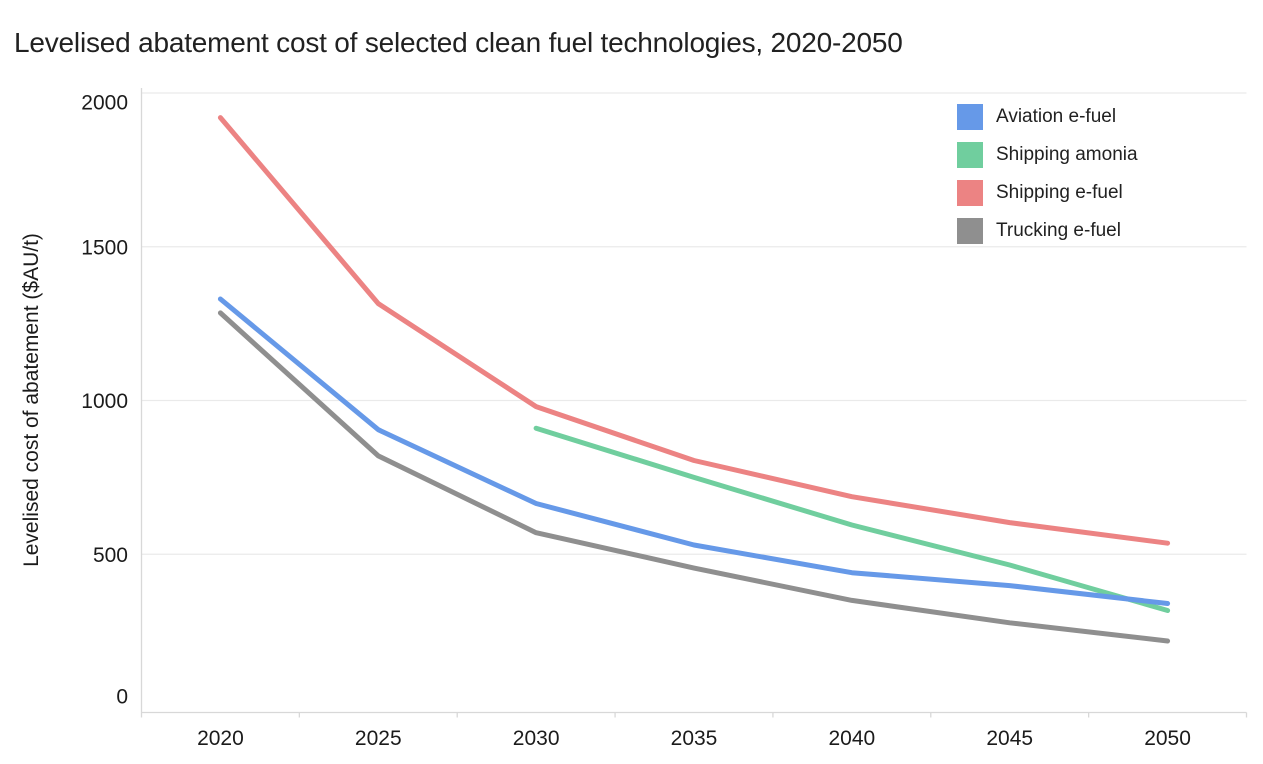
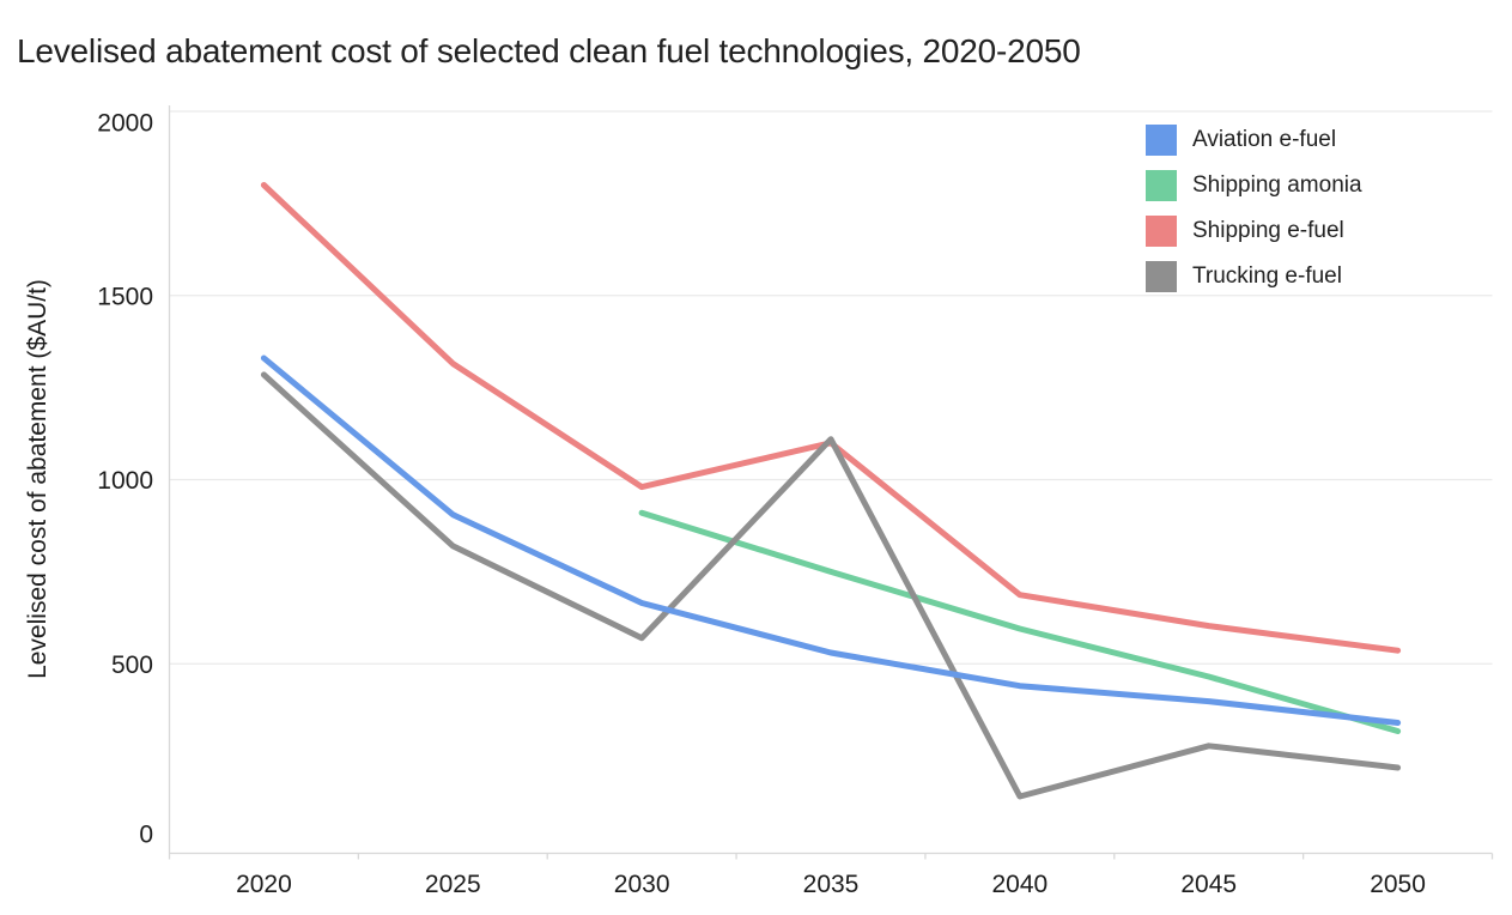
Shipping e-fuel/2020: 1920 -> 1800
Shipping e-fuel/2035: 800 -> 1100
Trucking e-fuel/2035: 460 -> 1110
Trucking e-fuel/2040: 350 -> 140
